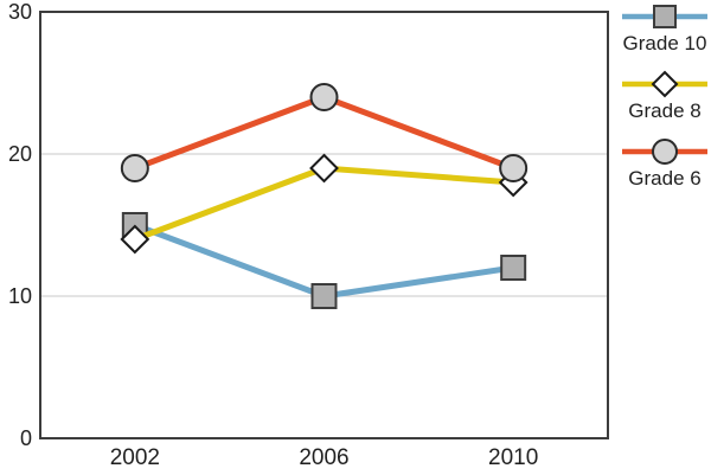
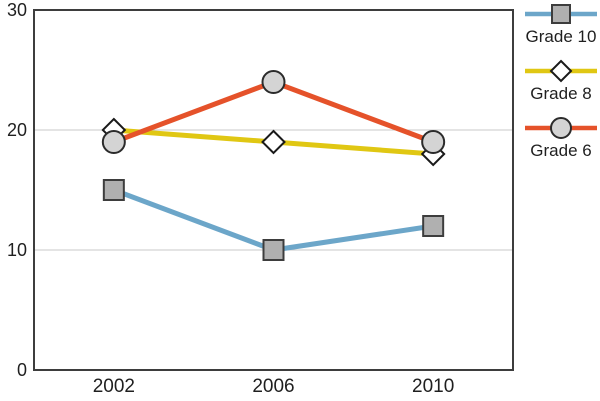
Grade 8/2002: 14 -> 20
